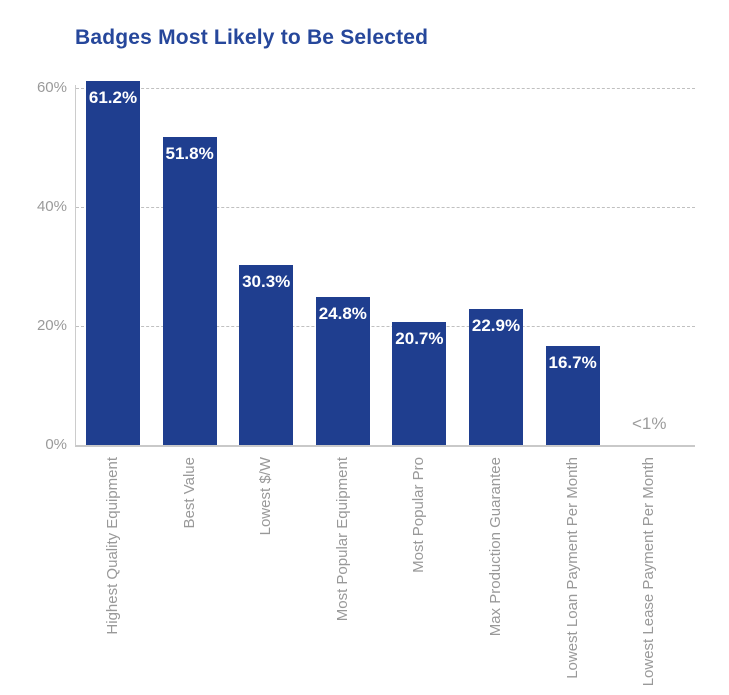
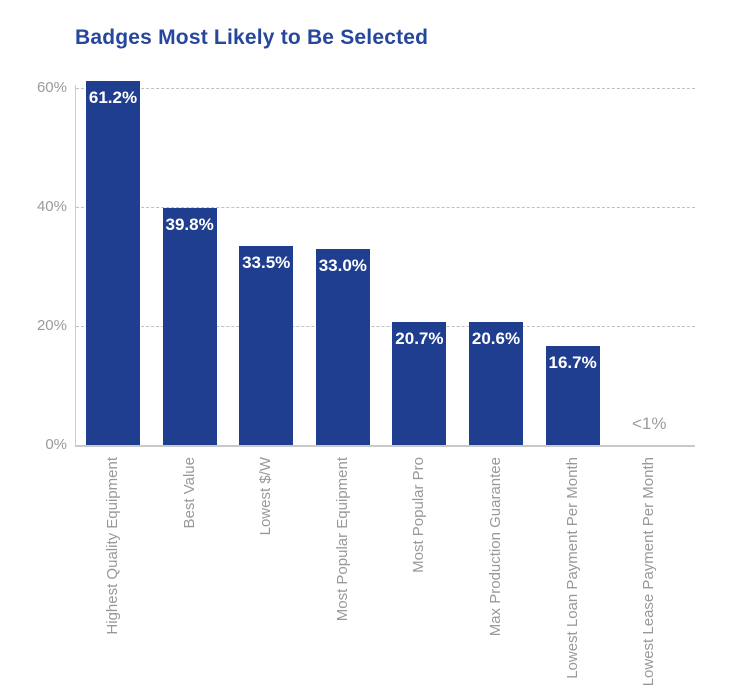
Best Value: 51.8% -> 39.8%
Lowest $/W: 30.3% -> 33.5%
Most Popular Equipment: 24.8% -> 33.0%
Max Production Guarantee: 22.9% -> 20.6%
